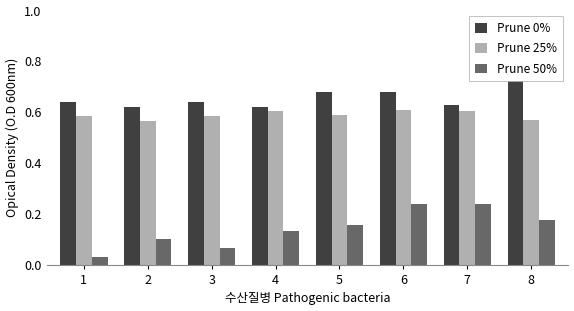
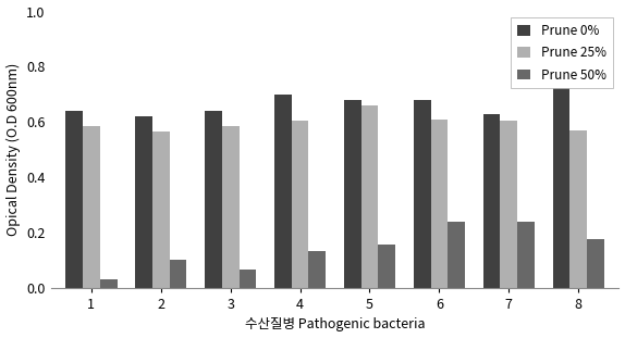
Prune 0%/4: 0.62 -> 0.70
Prune 25%/5: 0.590 -> 0.660
